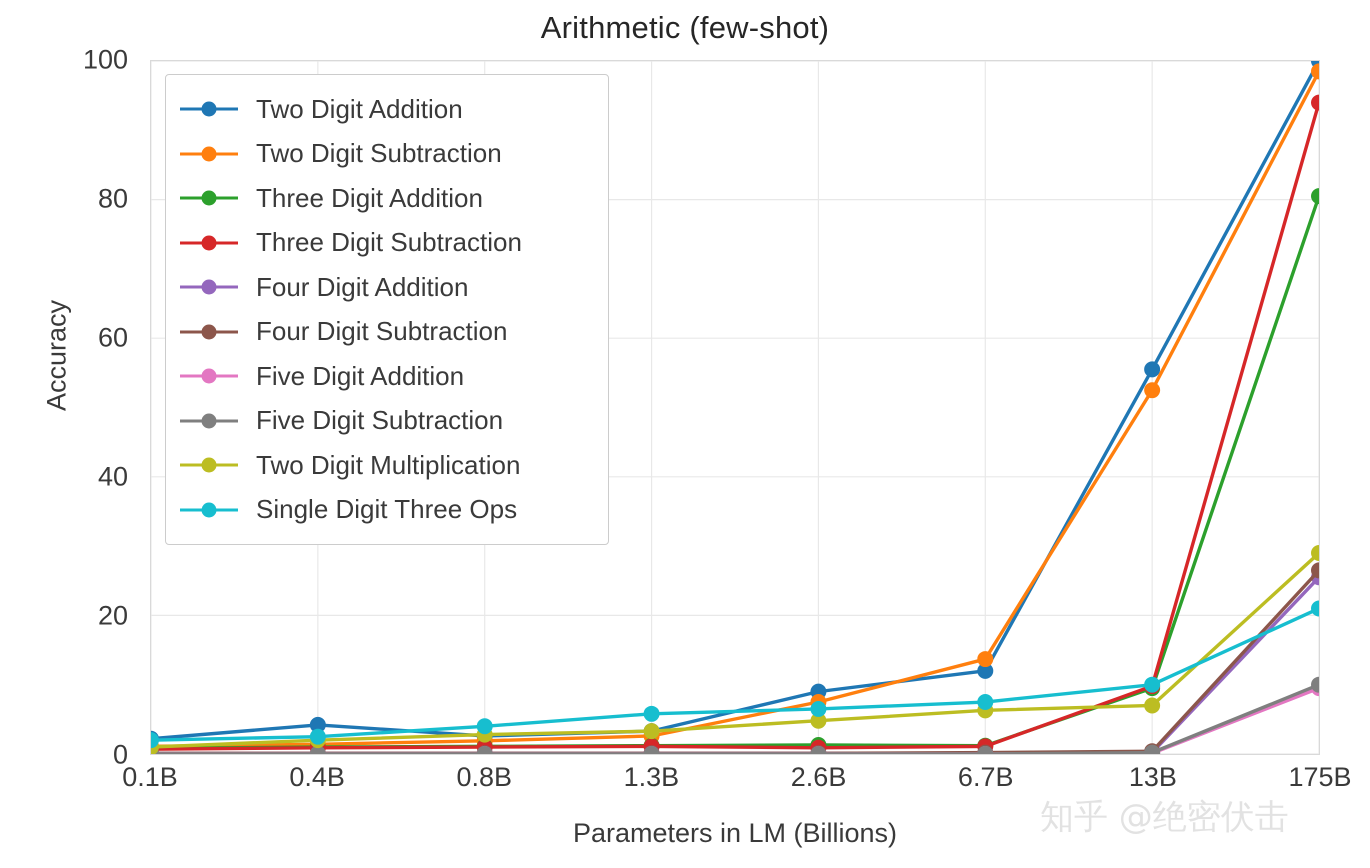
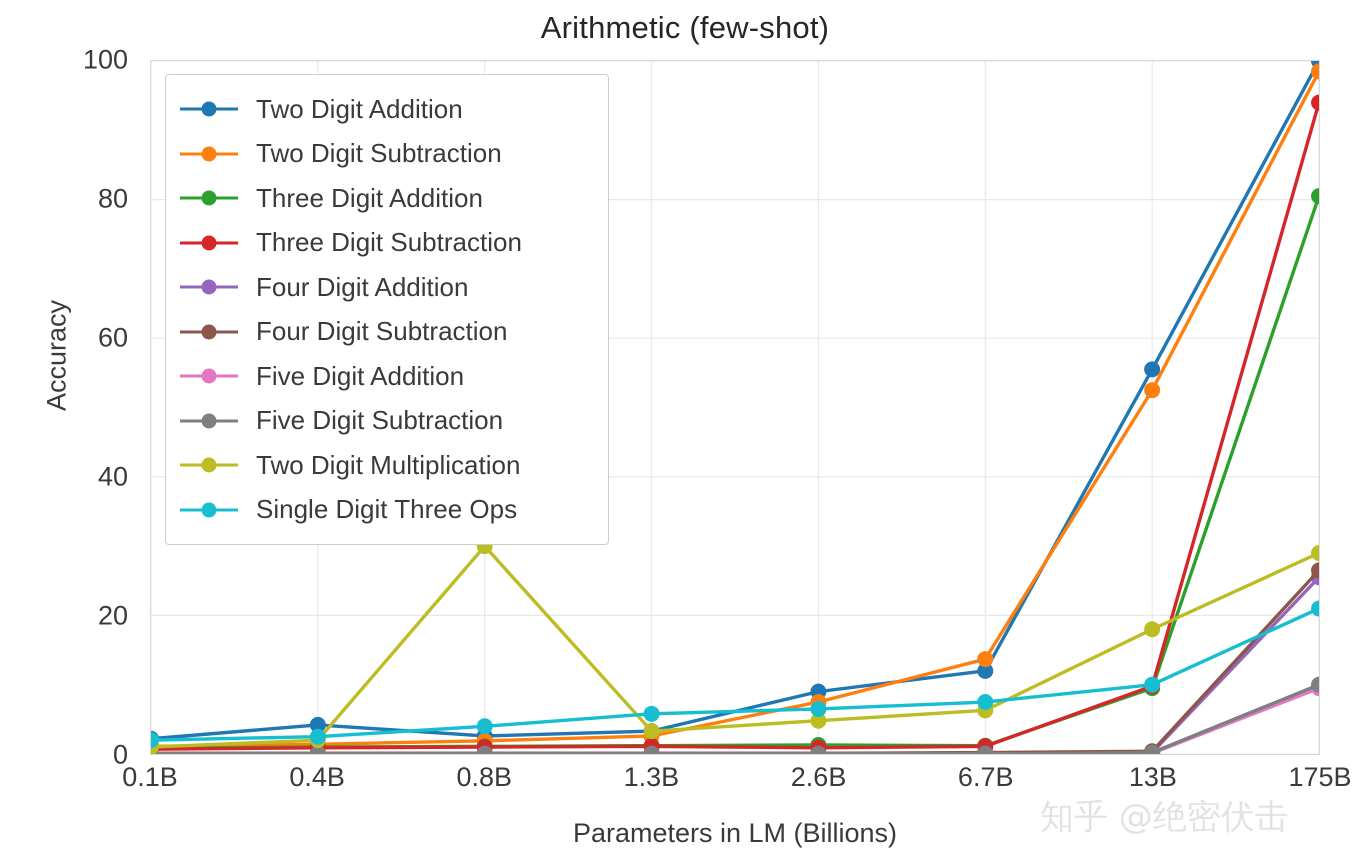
Two Digit Multiplication/0.8B: 3 -> 30
Two Digit Multiplication/13B: 7 -> 18
